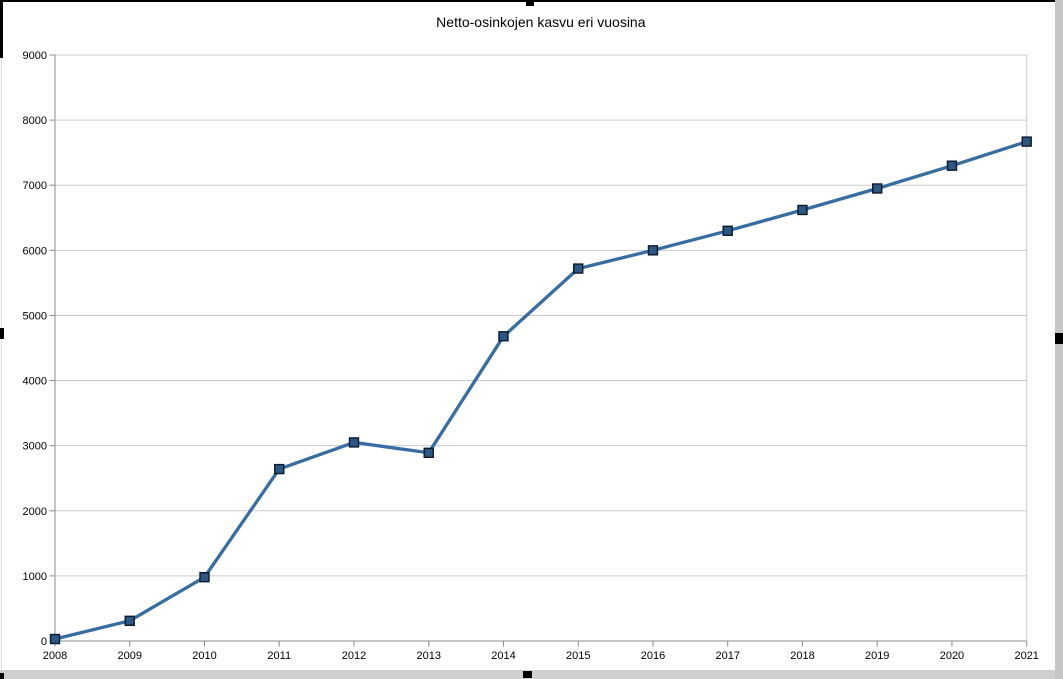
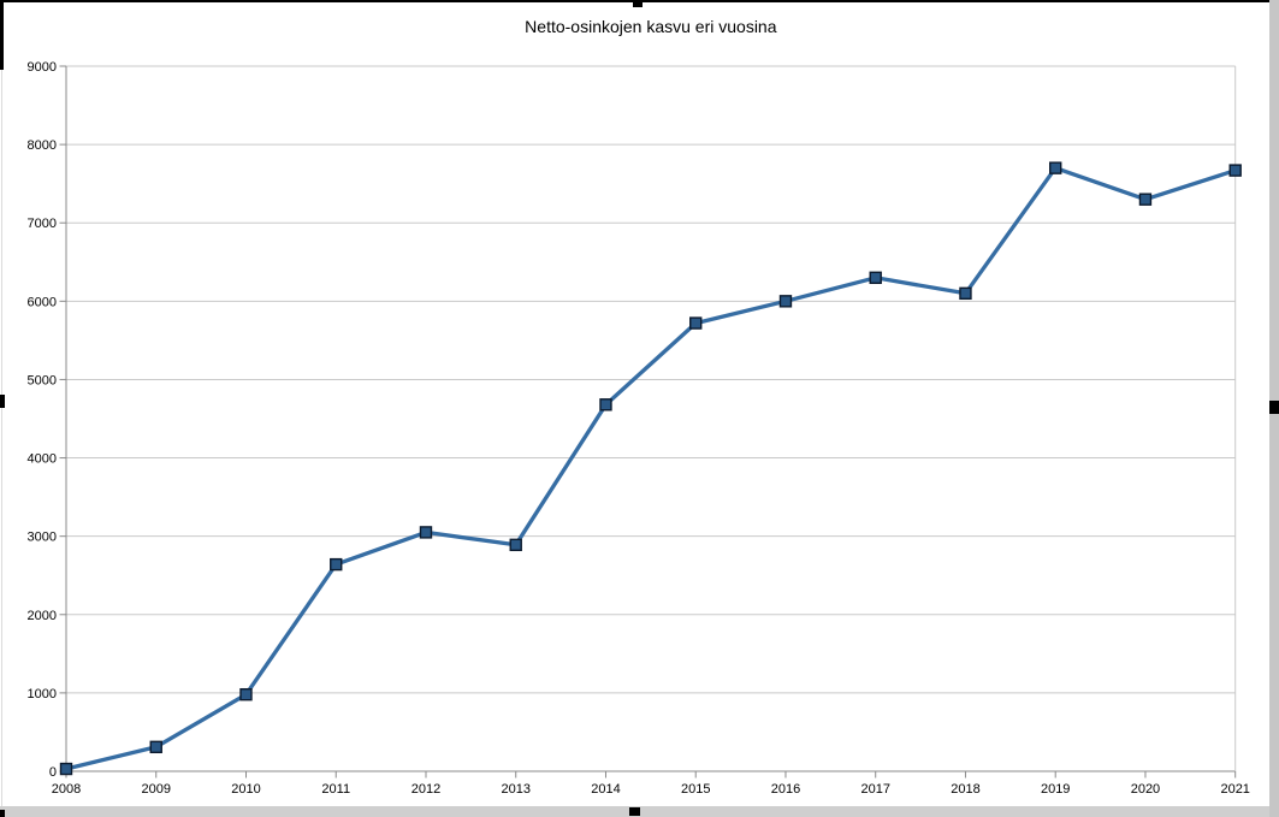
2018: 6600 -> 6100
2019: 7000 -> 7700
